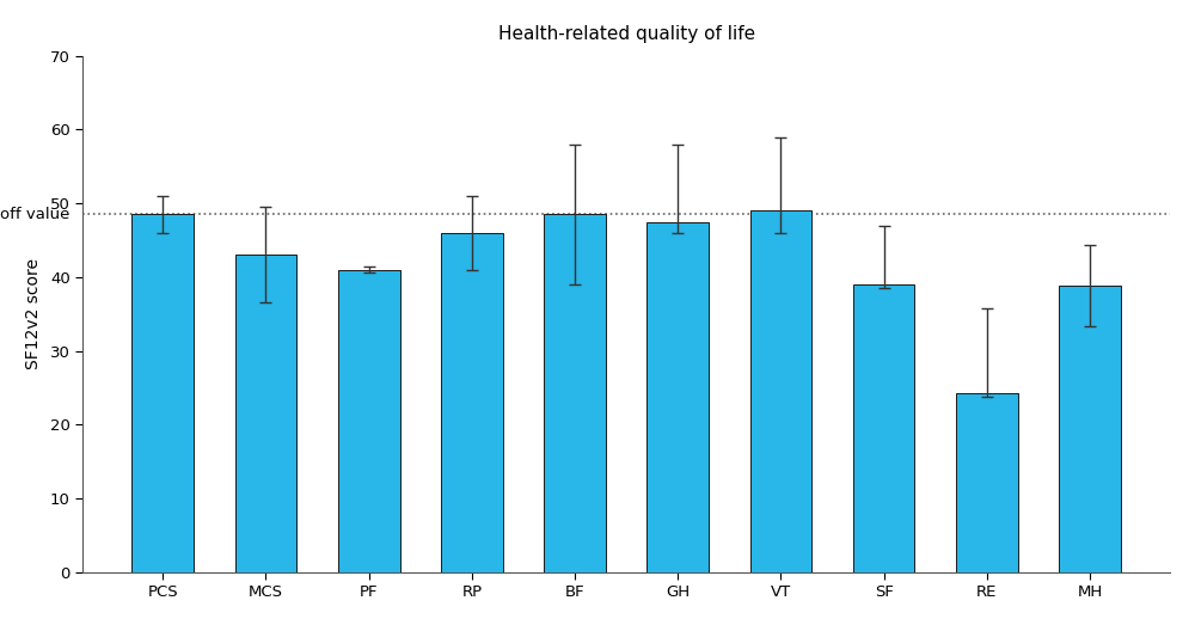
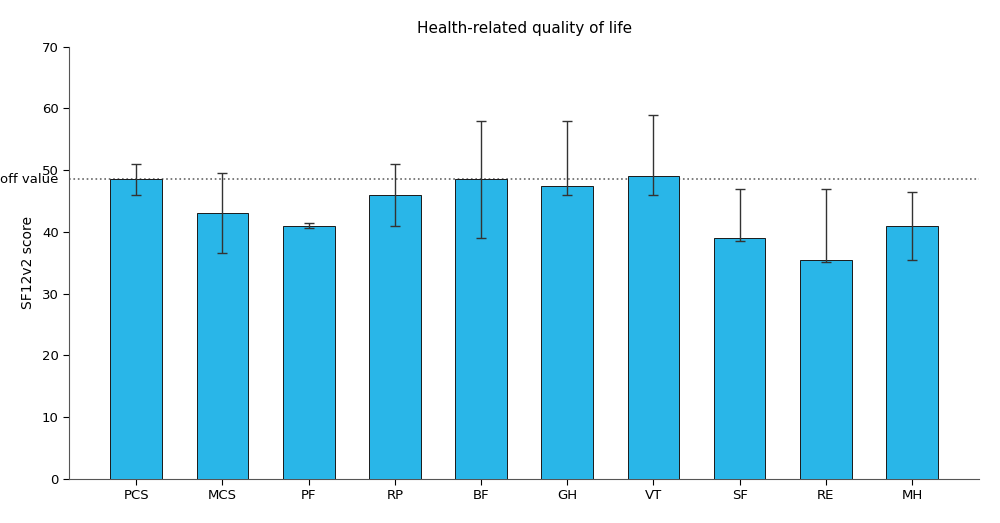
RE: 24.2 -> 35.5
MH: 38.8 -> 41.0
